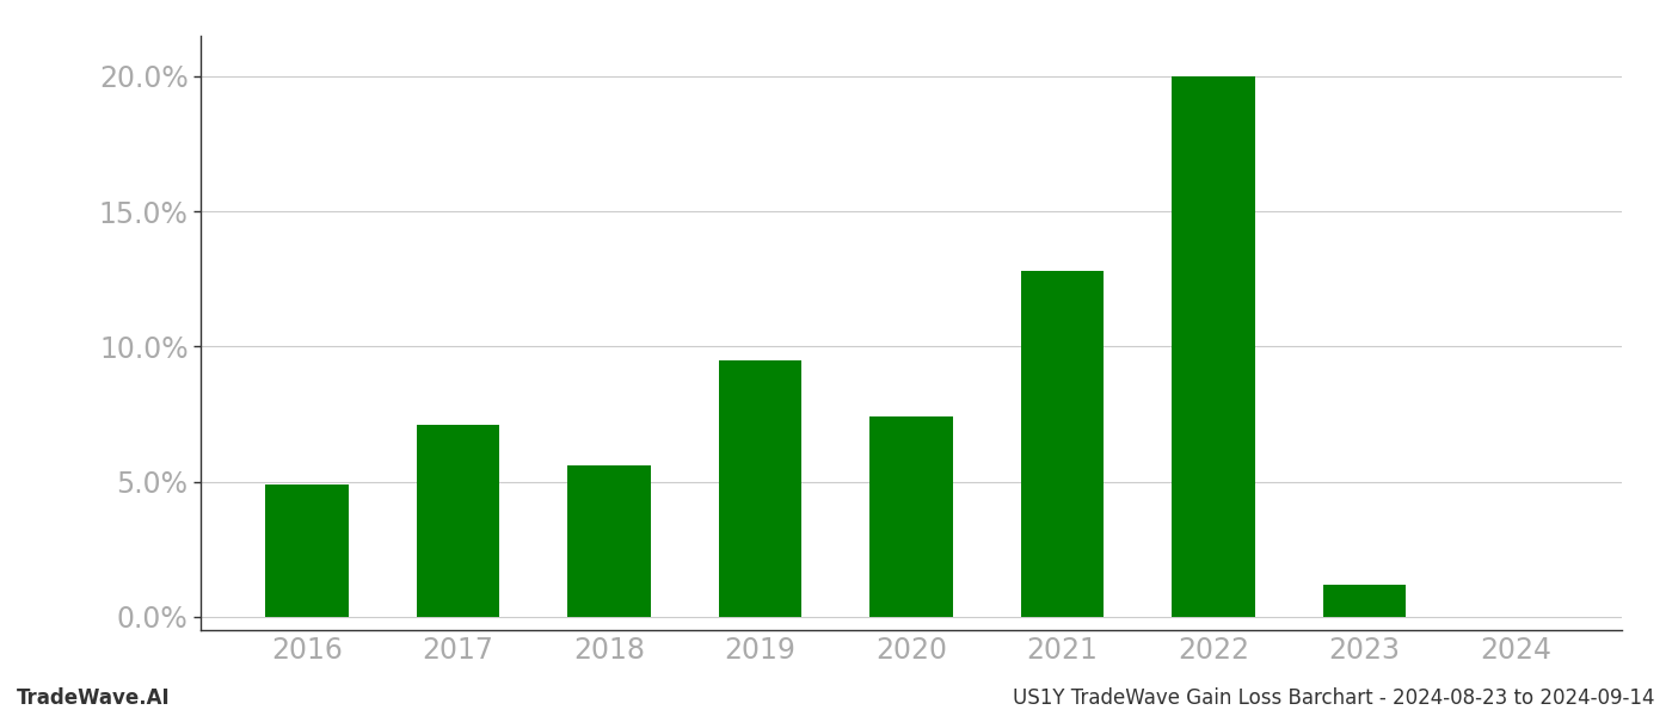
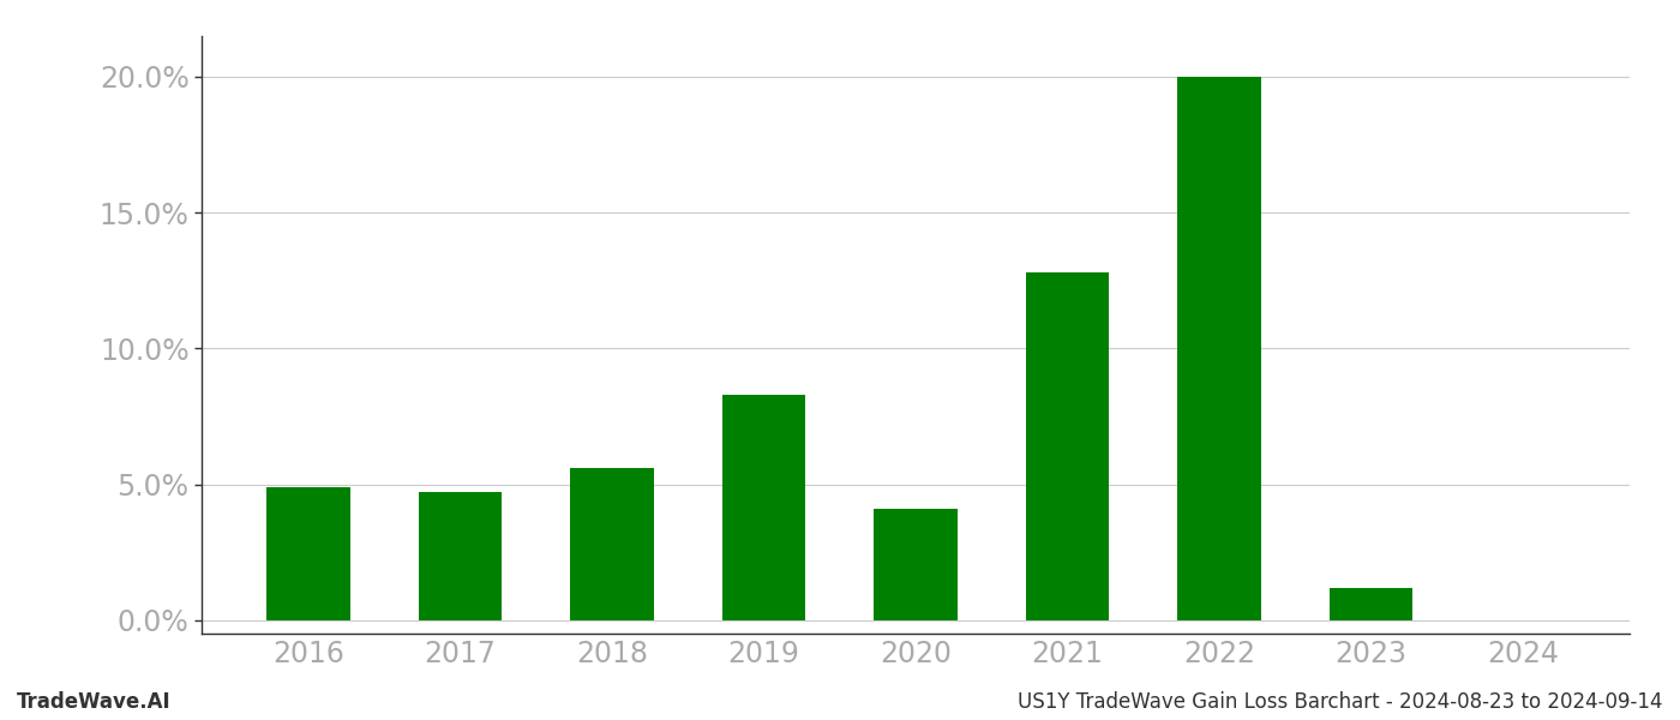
2017: 7.1% -> 4.7%
2019: 9.5% -> 8.3%
2020: 7.4% -> 4.1%
